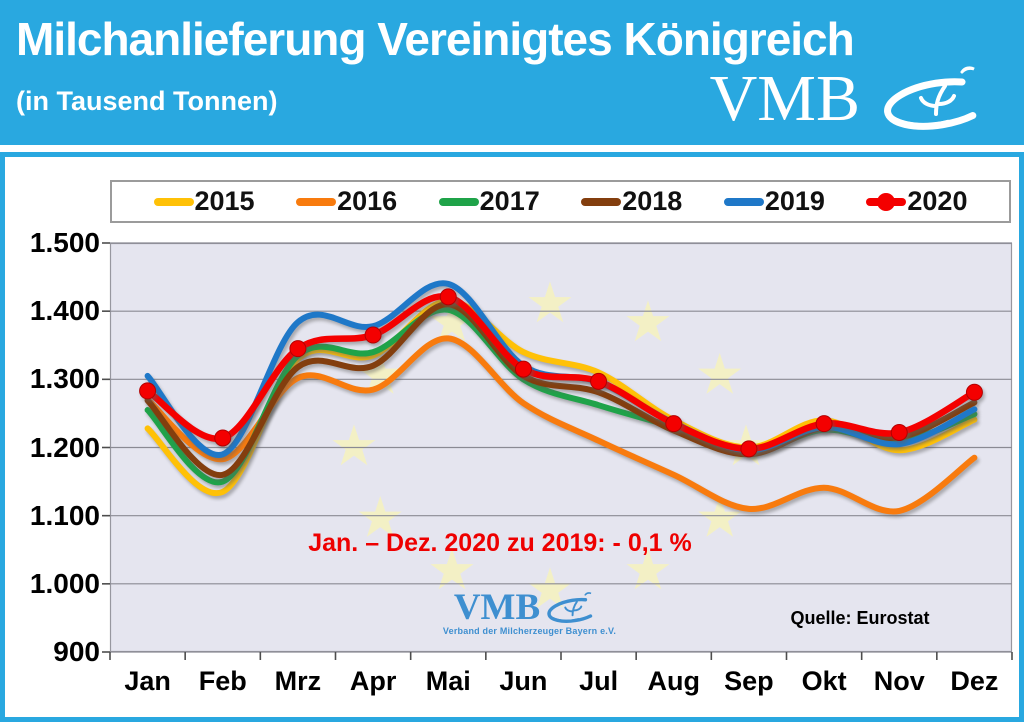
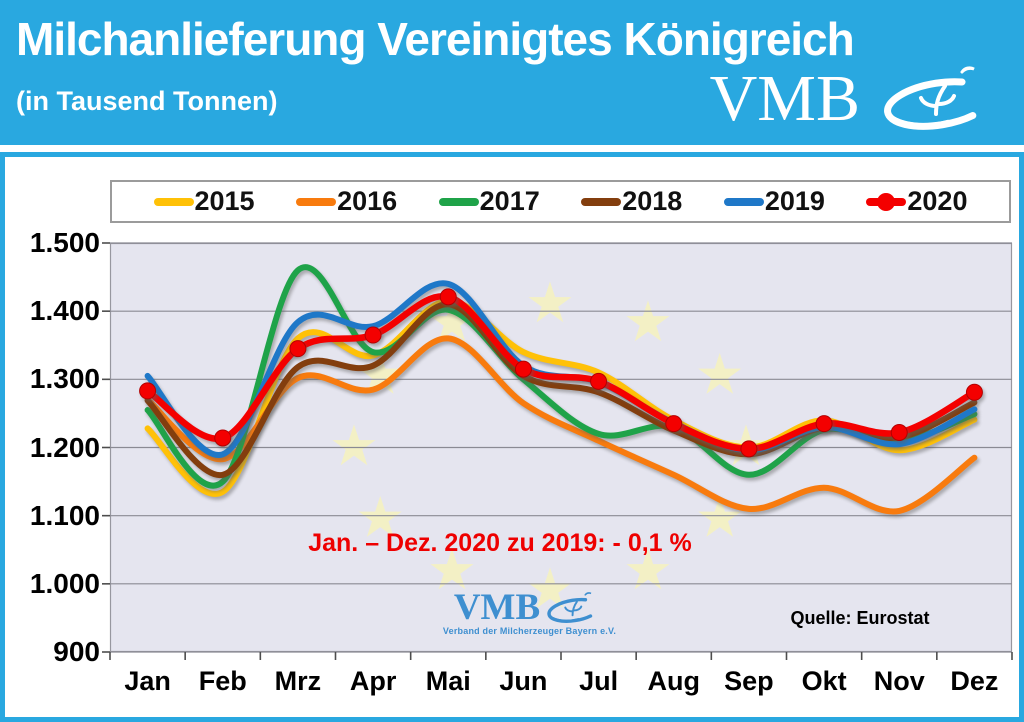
2015/Mrz: 1330 -> 1360
2017/Mrz: 1340 -> 1460
2017/Jul: 1260 -> 1220
2017/Sep: 1190 -> 1160
